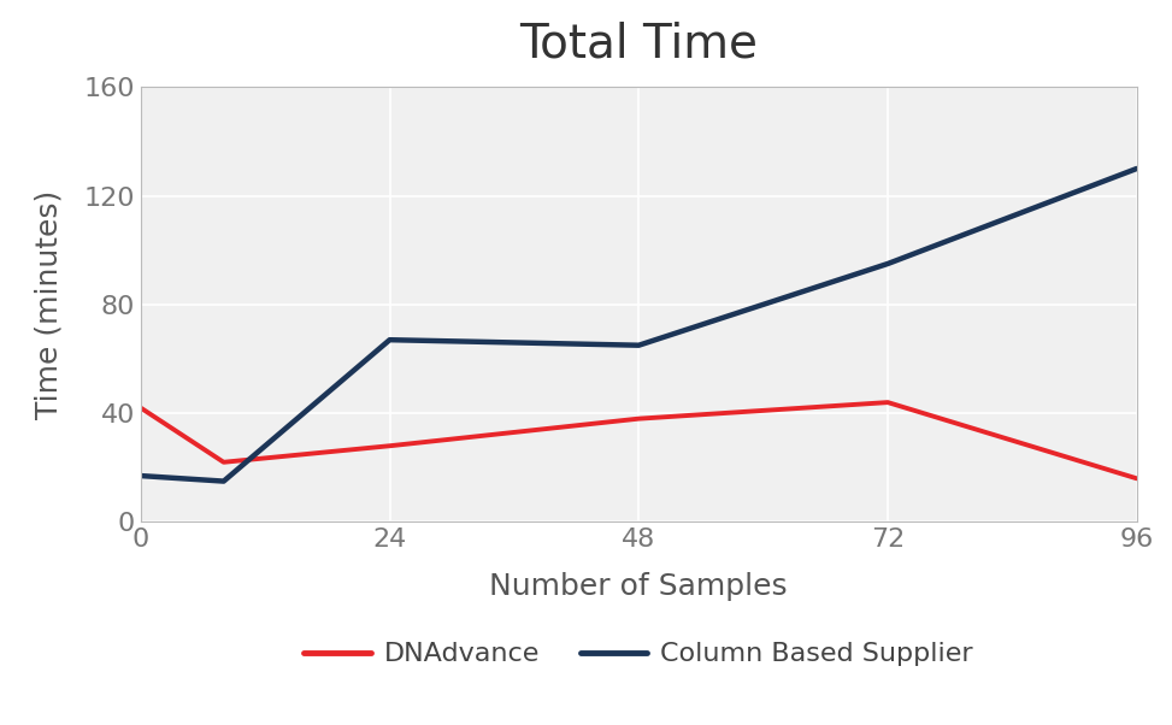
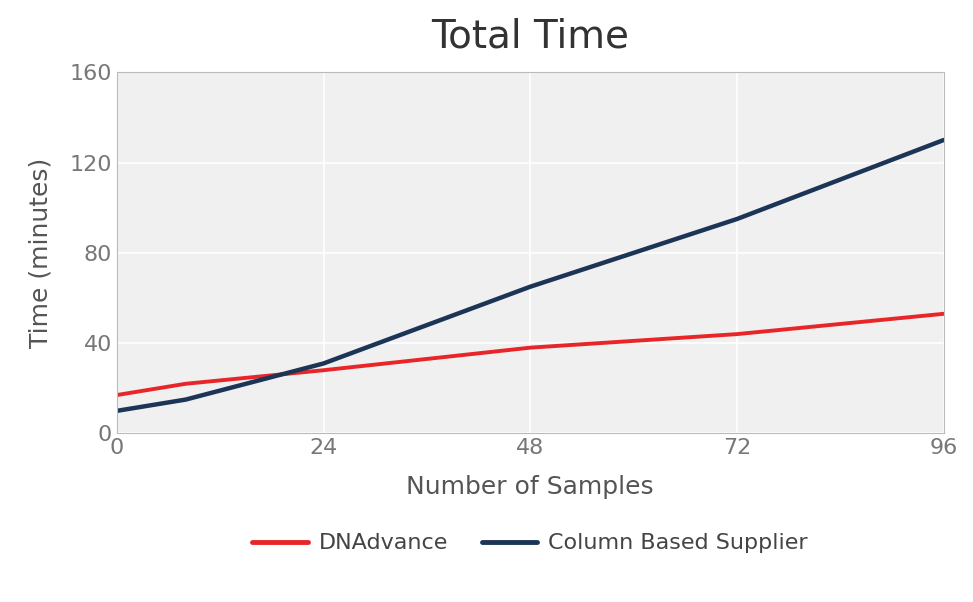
DNAdvance/0: 42 -> 17
Column Based Supplier/0: 17 -> 10
Column Based Supplier/24: 67 -> 31
DNAdvance/96: 16 -> 53
